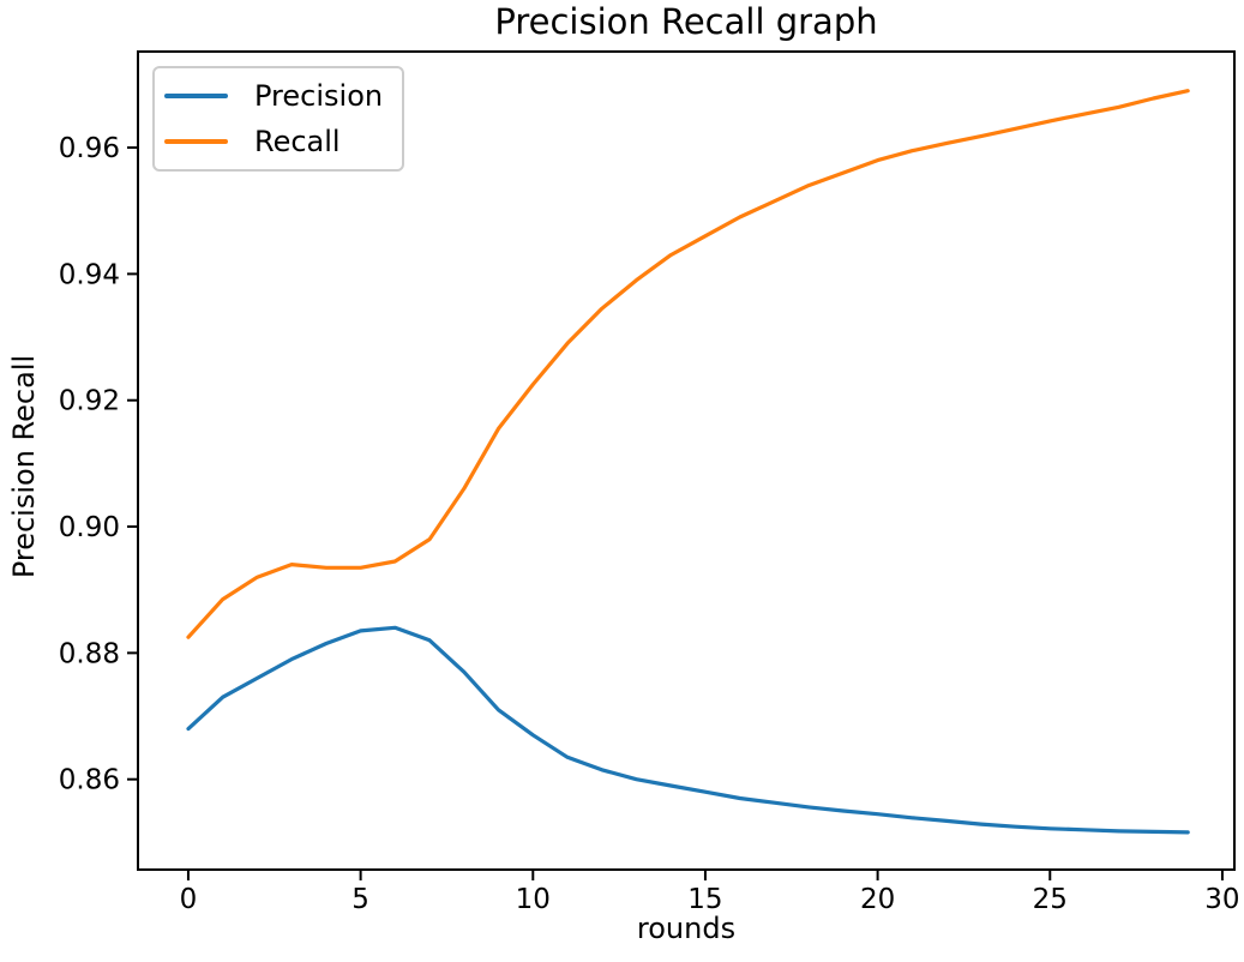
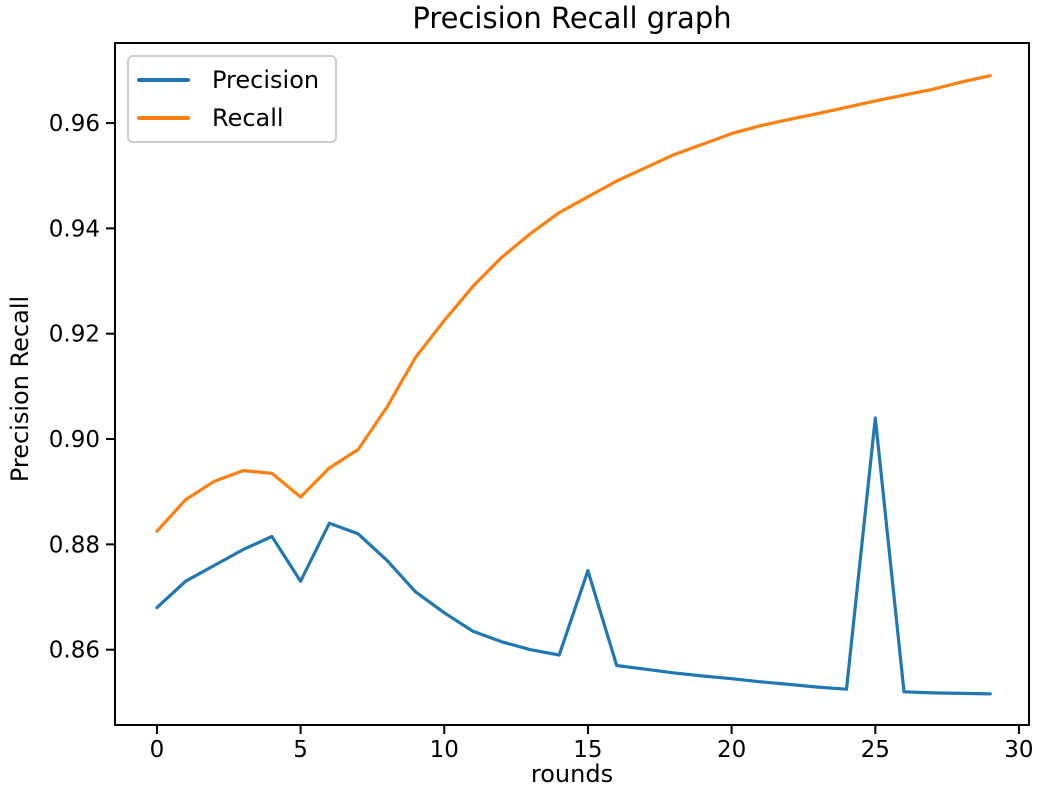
Precision/5: 0.883 -> 0.873
Recall/5: 0.893 -> 0.889
Precision/15: 0.858 -> 0.875
Precision/25: 0.852 -> 0.904
